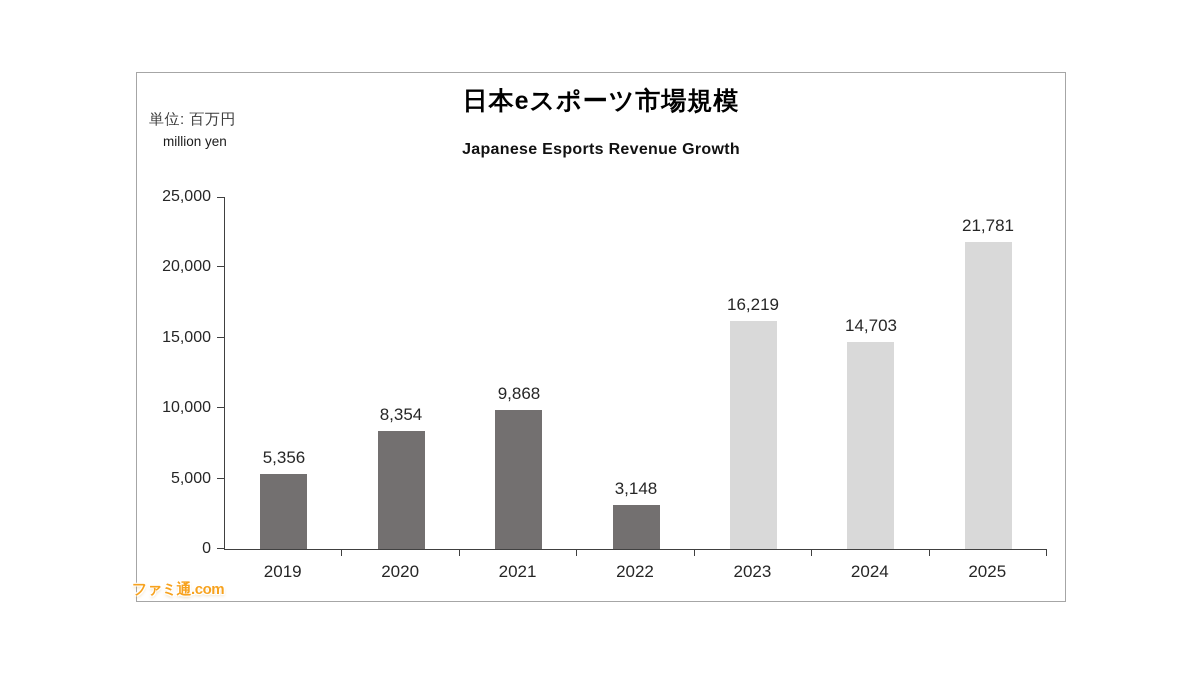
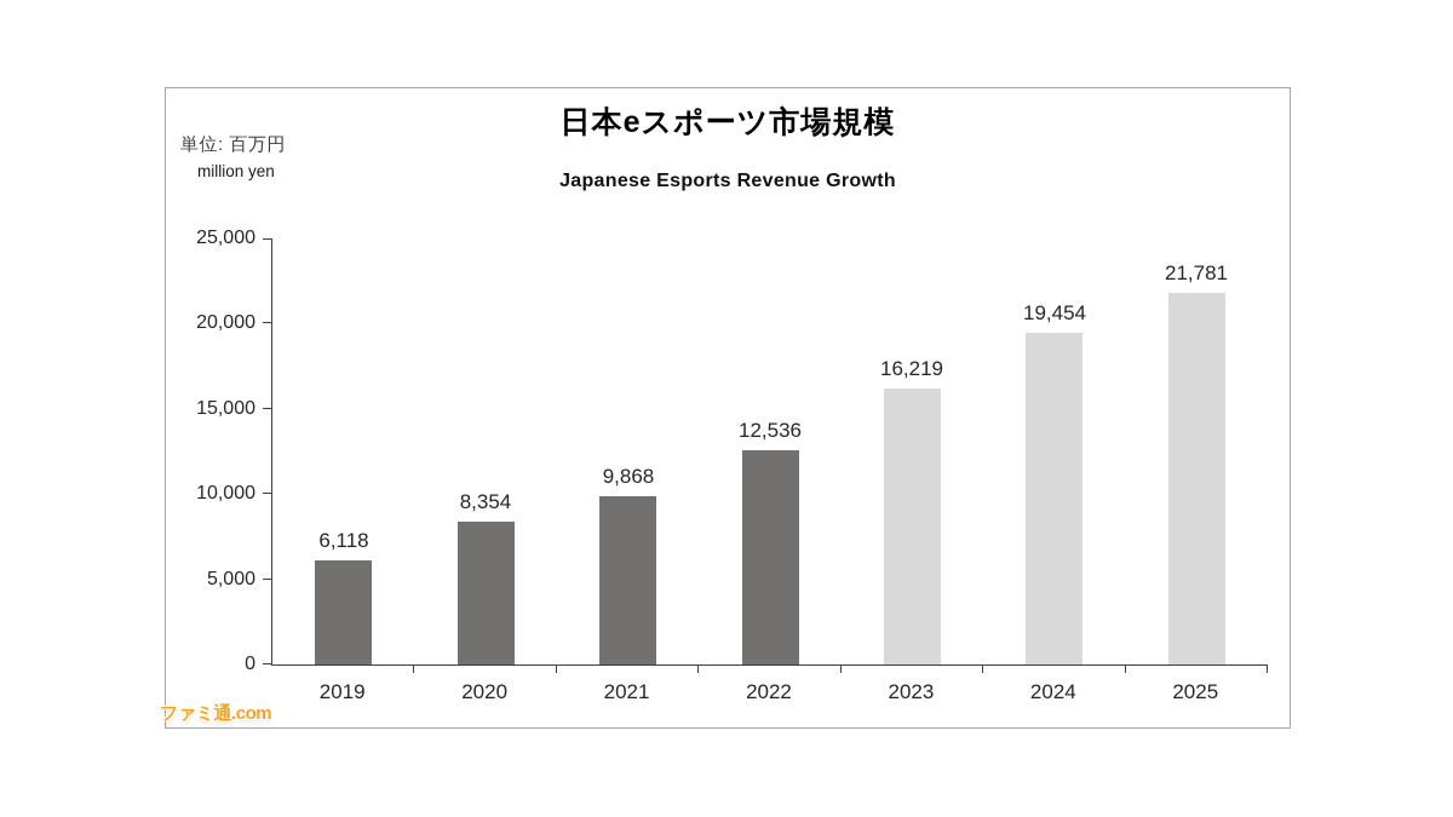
2019: 5,356 -> 6,118
2022: 3,148 -> 12,536
2024: 14,703 -> 19,454
